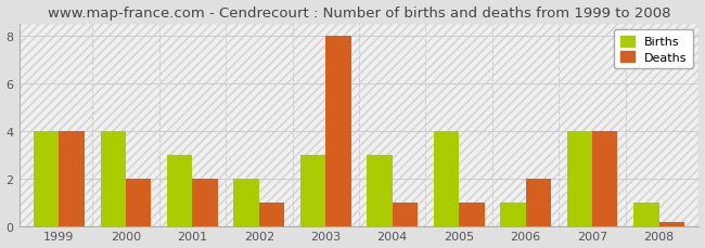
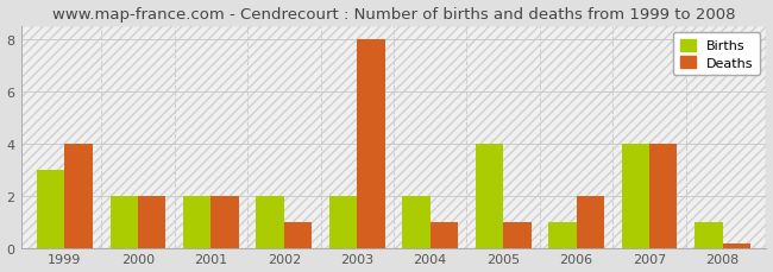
Births/1999: 4 -> 3
Births/2000: 4 -> 2
Births/2001: 3 -> 2
Births/2003: 3 -> 2
Births/2004: 3 -> 2
